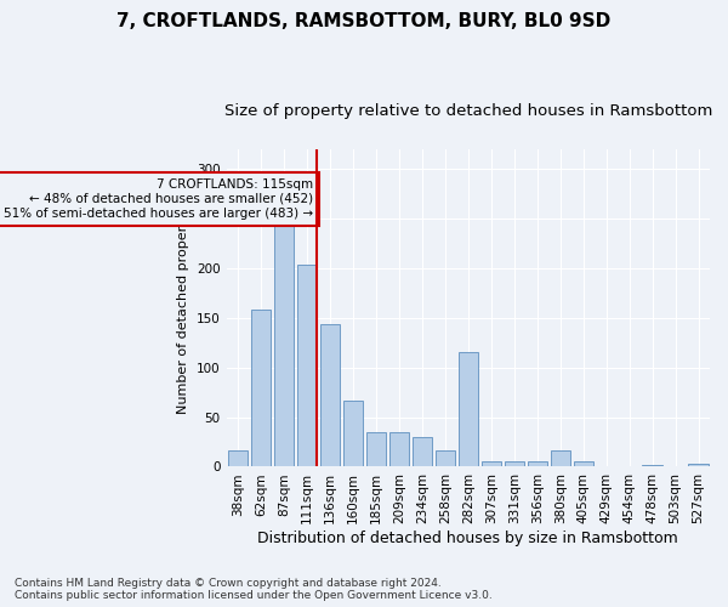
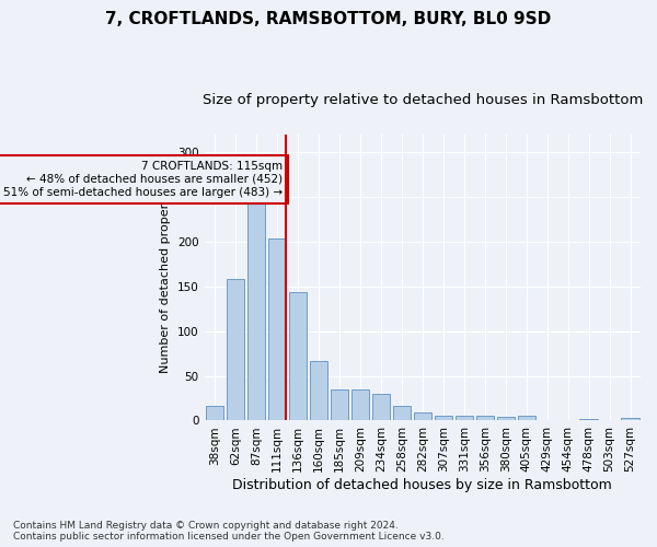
282sqm: 116 -> 9
380sqm: 16 -> 4
